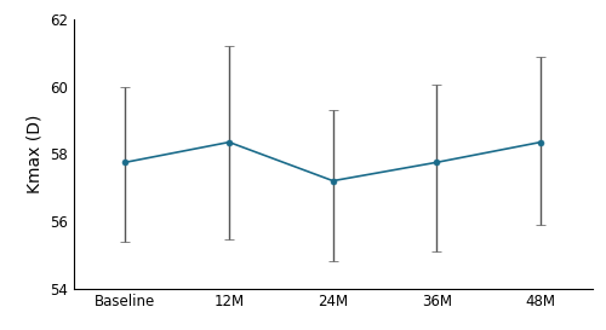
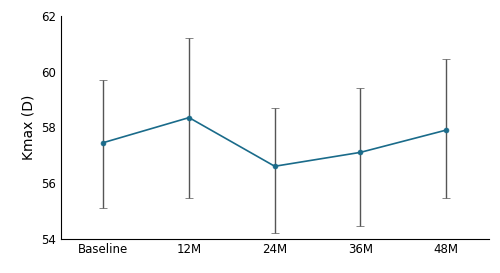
Baseline: 57.75 -> 57.45
24M: 57.20 -> 56.60
36M: 57.75 -> 57.10
48M: 58.35 -> 57.90
